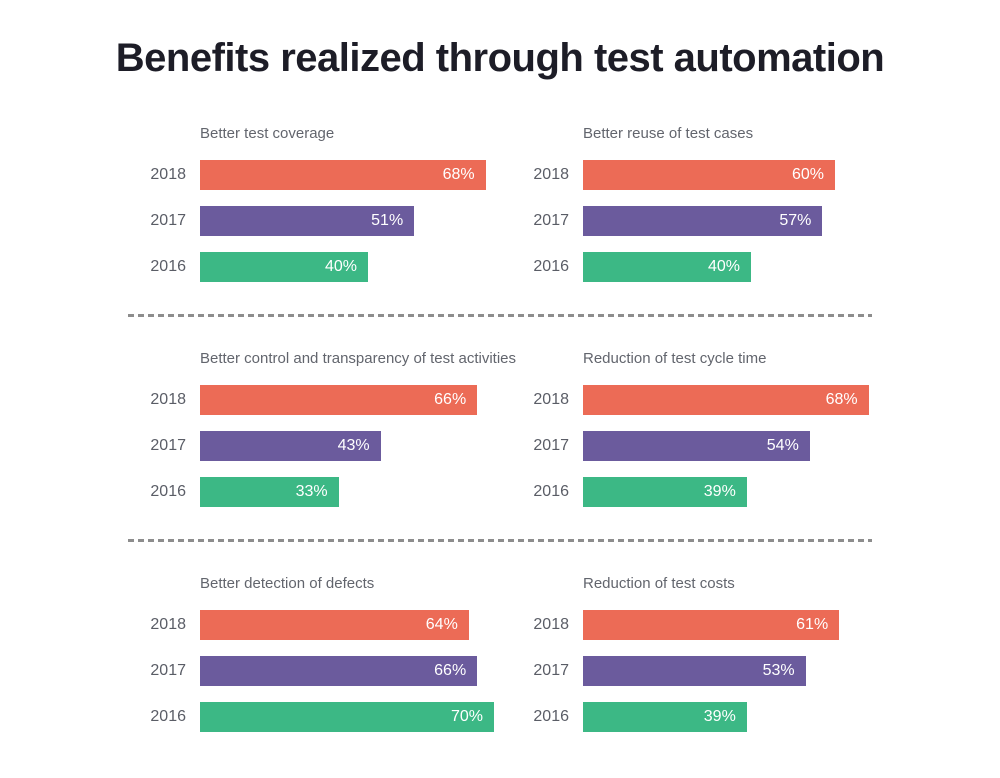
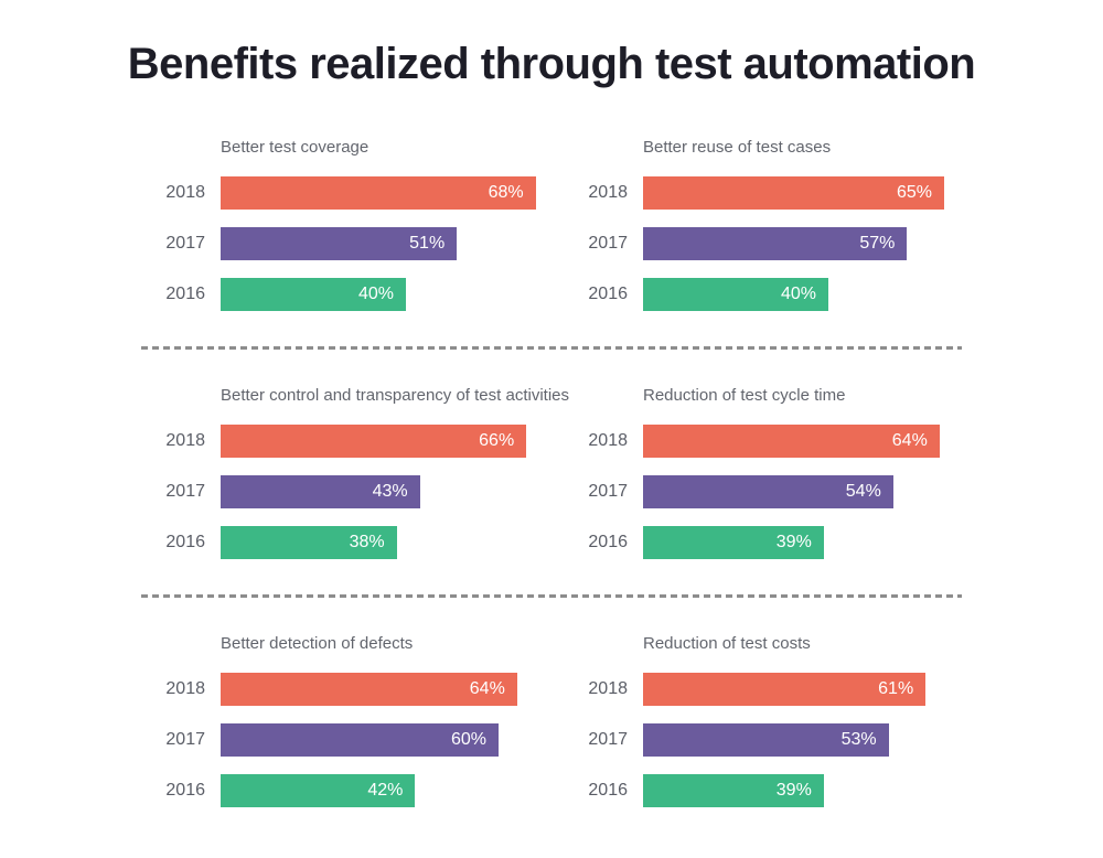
Better reuse of test cases/2018: 60% -> 65%
Better control and transparency of test activities/2016: 33% -> 38%
Reduction of test cycle time/2018: 68% -> 64%
Better detection of defects/2017: 66% -> 60%
Better detection of defects/2016: 70% -> 42%
